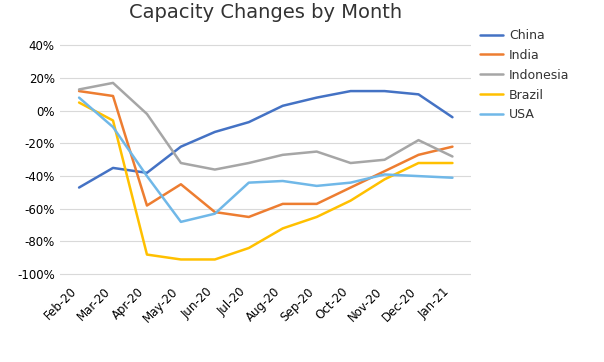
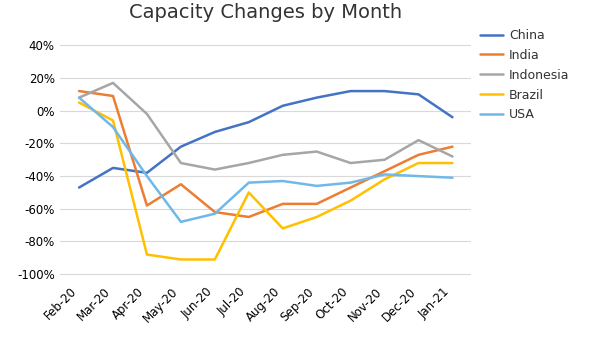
Indonesia/Feb-20: 13% -> 8%
Brazil/Jul-20: -84% -> -50%
